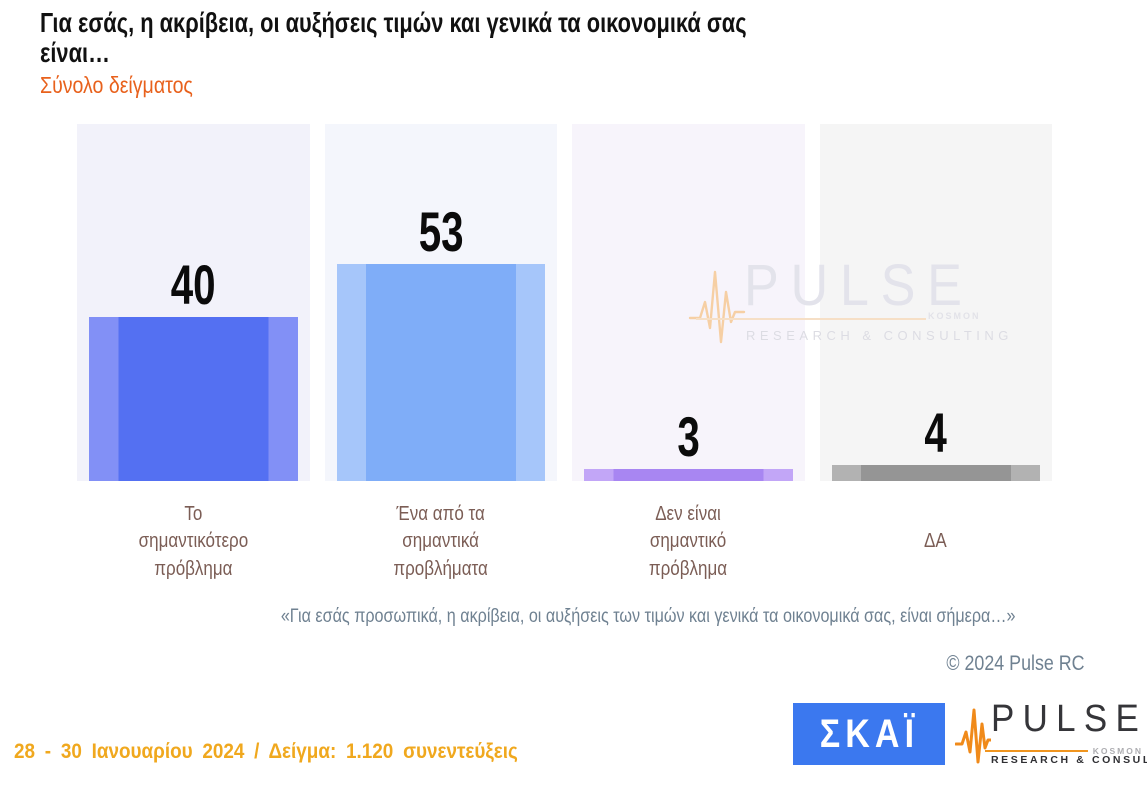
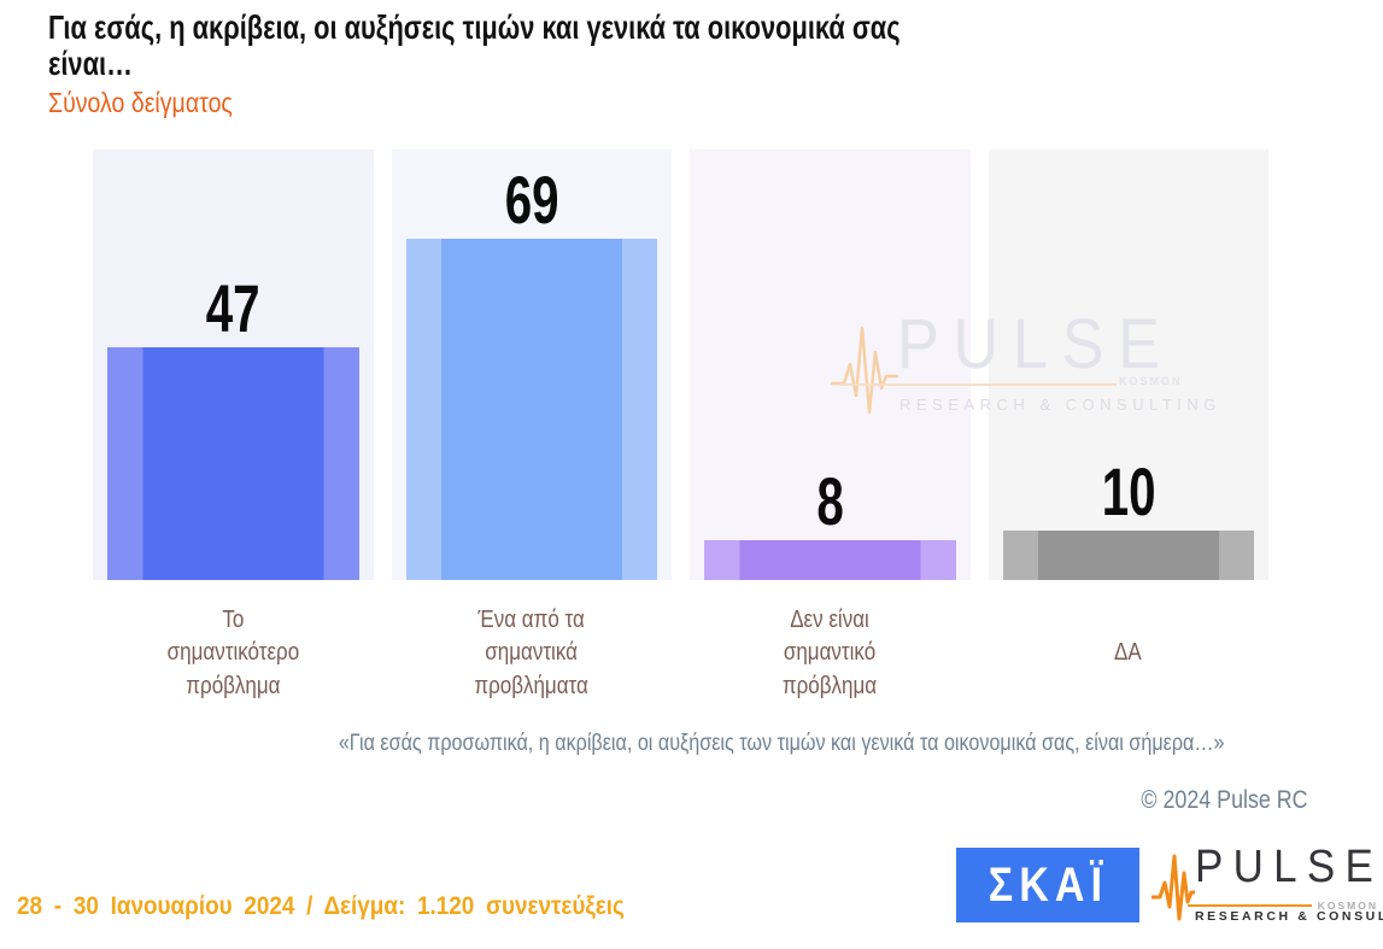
Το σημαντικότερο πρόβλημα: 40 -> 47
Ένα από τα σημαντικά προβλήματα: 53 -> 69
Δεν είναι σημαντικό πρόβλημα: 3 -> 8
ΔΑ: 4 -> 10
